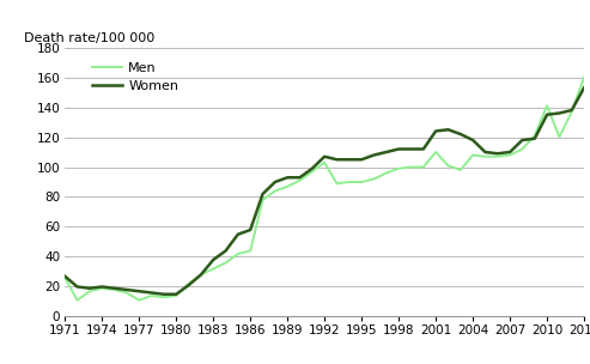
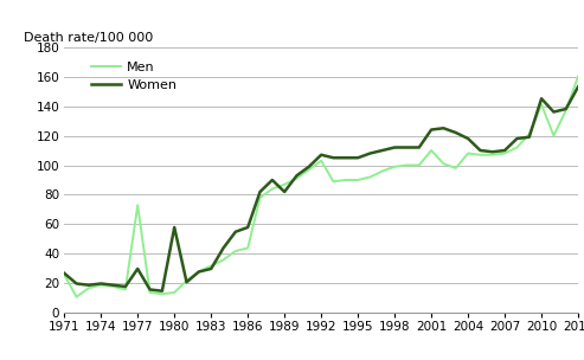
Men/1977: 11 -> 73
Women/1977: 17 -> 30
Women/1980: 15 -> 58
Women/1983: 38 -> 30
Women/1989: 93 -> 82
Women/2010: 135 -> 145
